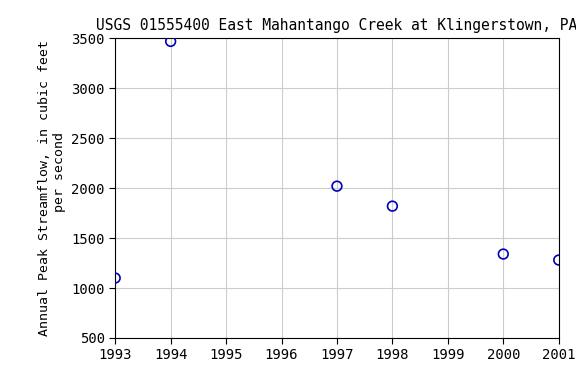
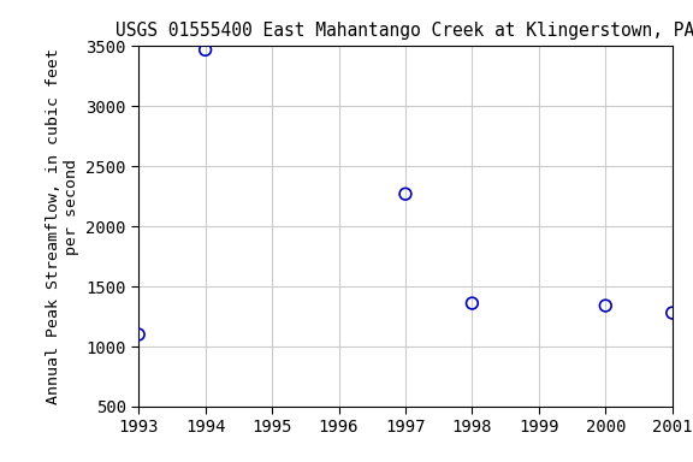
1997: 2020 -> 2270
1998: 1820 -> 1360
